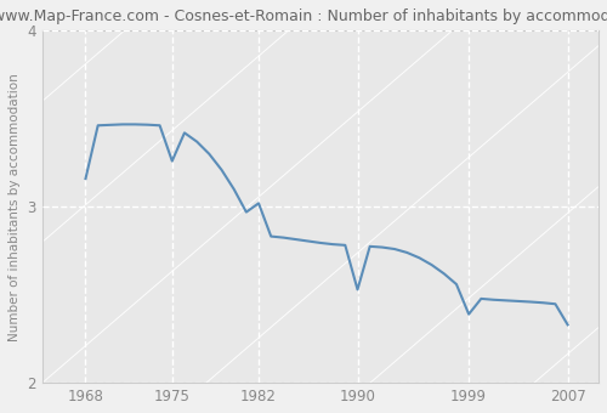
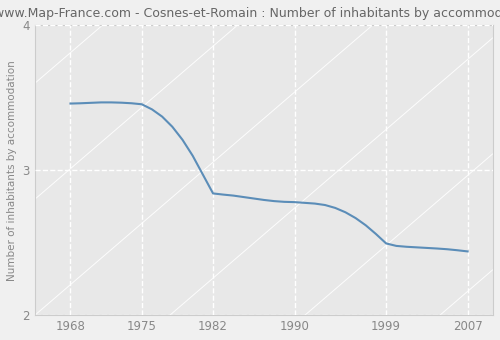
1968: 3.16 -> 3.46
1975: 3.26 -> 3.46
1982: 3.02 -> 2.84
1990: 2.53 -> 2.78
1999: 2.39 -> 2.50
2007: 2.33 -> 2.44
